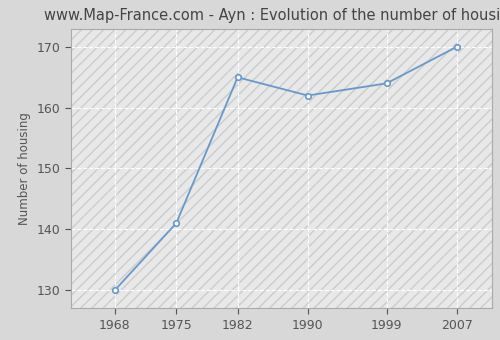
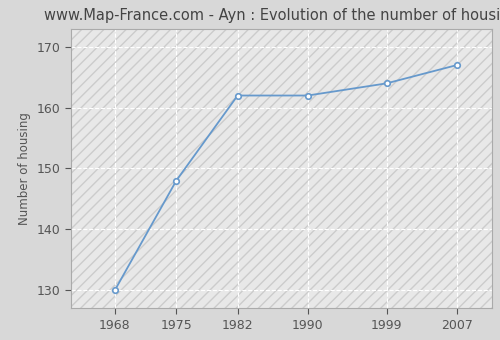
1975: 141 -> 148
1982: 165 -> 162
2007: 170 -> 167
